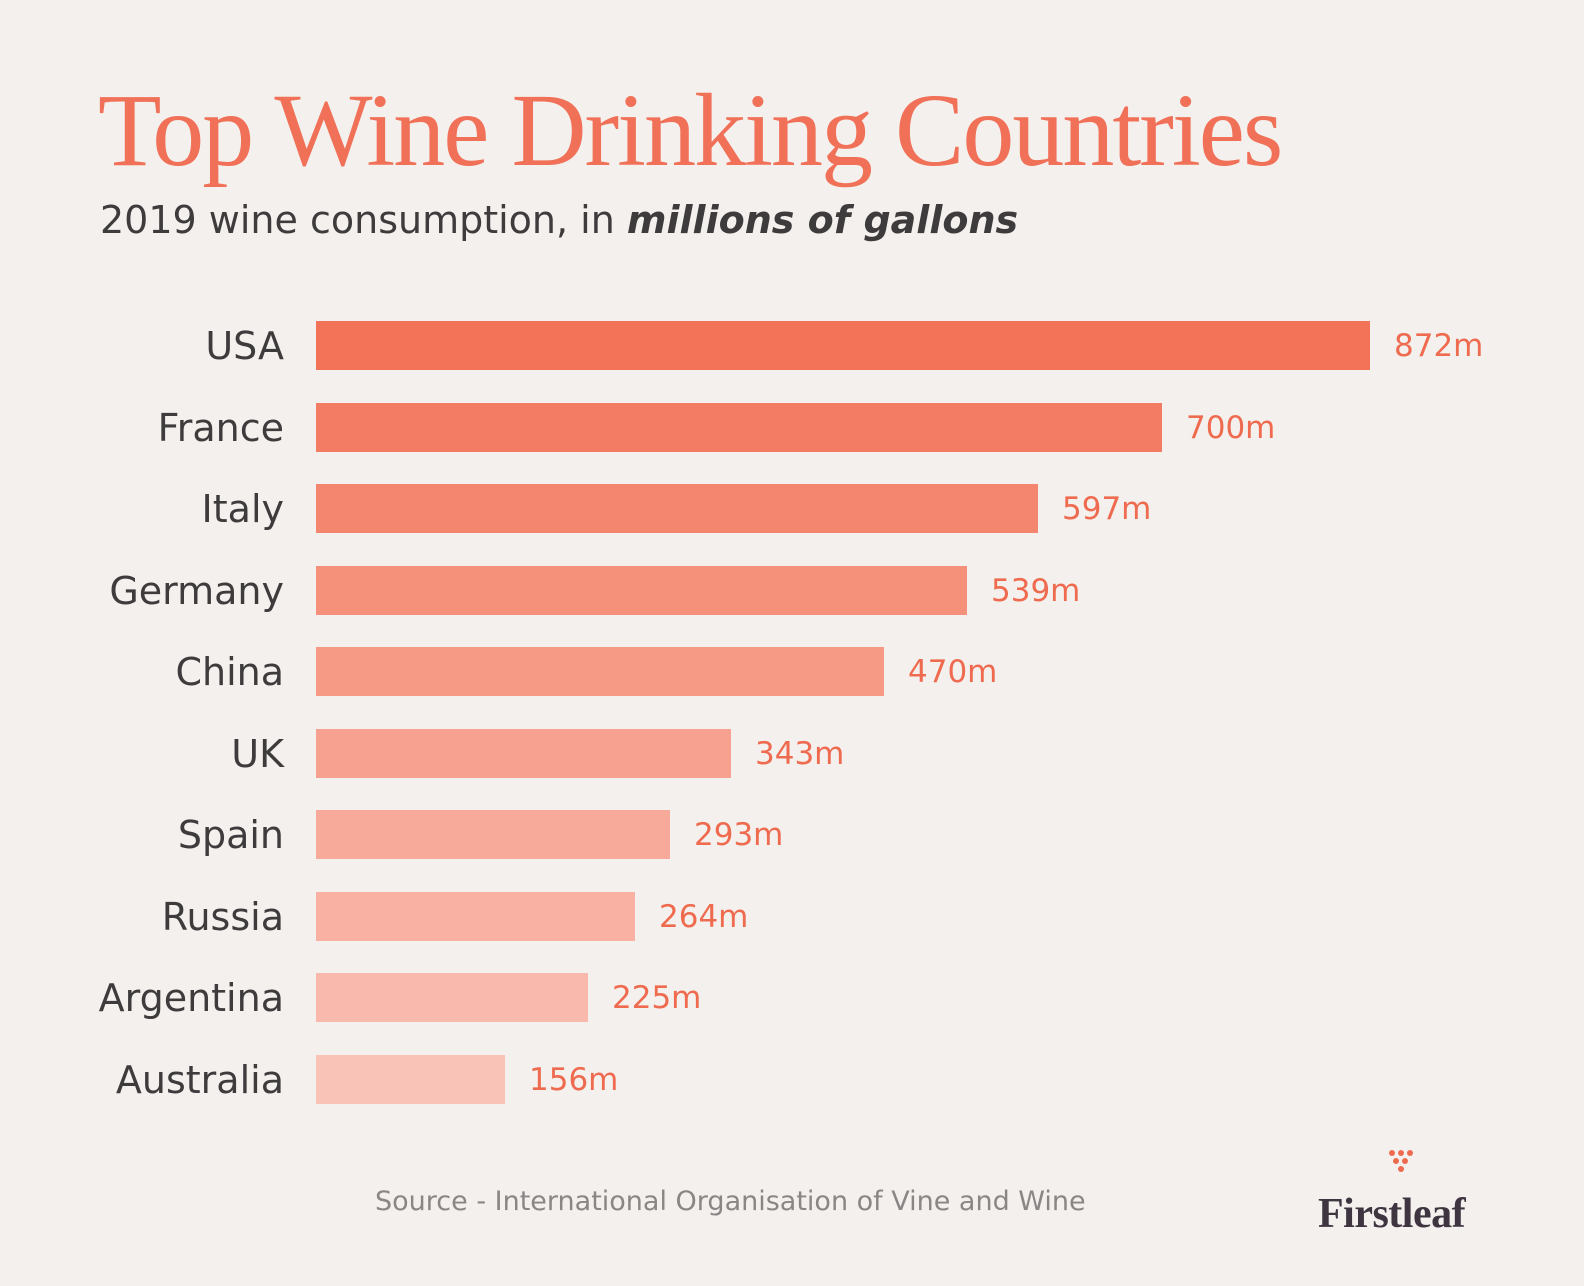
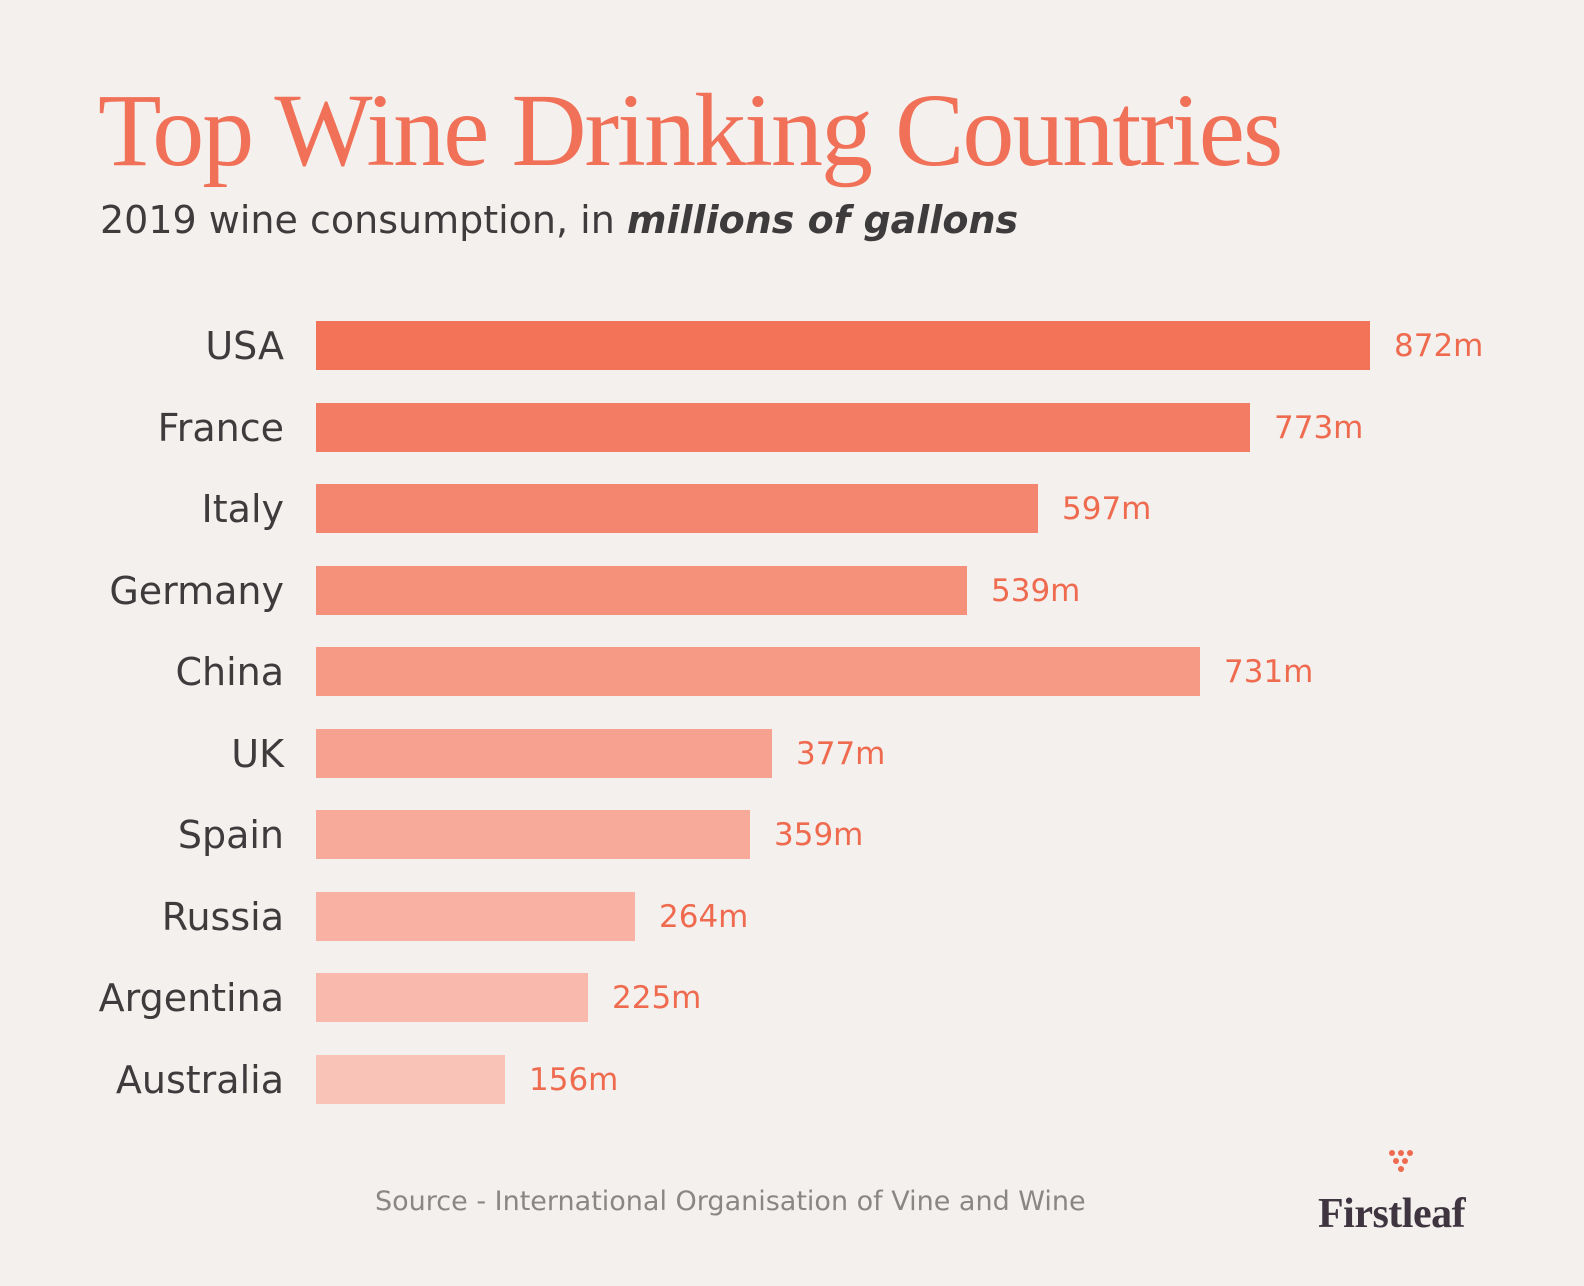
France: 700m -> 773m
China: 470m -> 731m
UK: 343m -> 377m
Spain: 293m -> 359m
